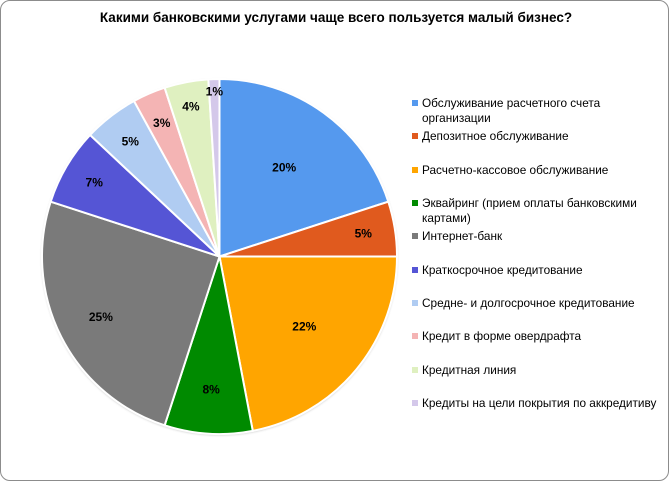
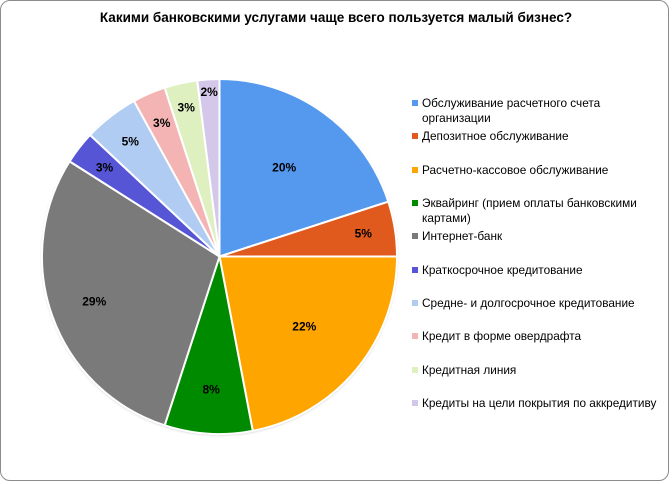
Интернет-банк: 25% -> 29%
Краткосрочное кредитование: 7% -> 3%
Кредитная линия: 4% -> 3%
Кредиты на цели покрытия по аккредитиву: 1% -> 2%
